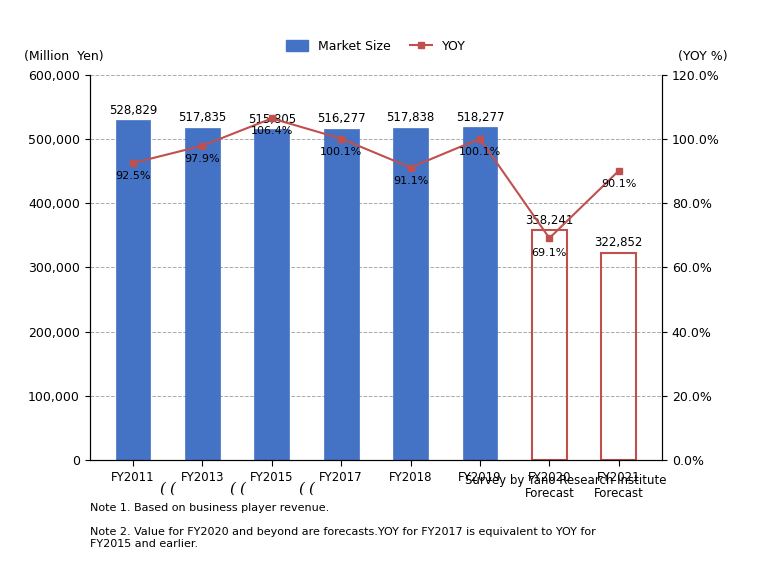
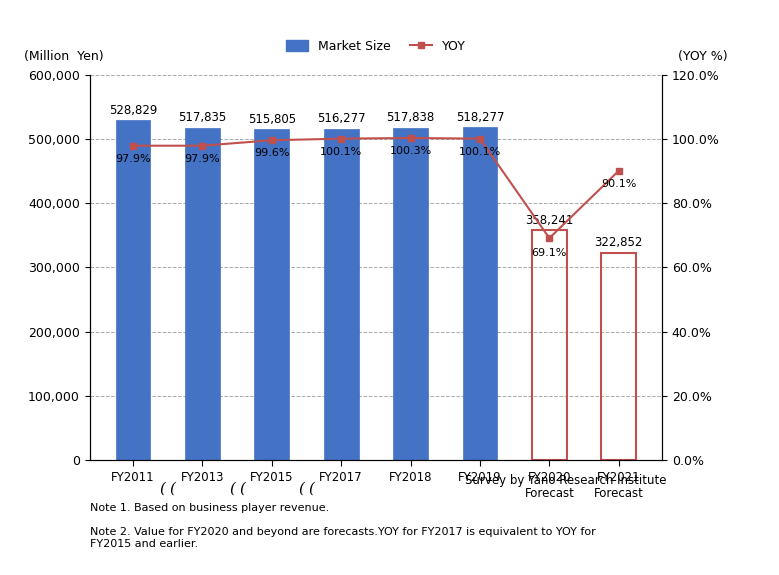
YOY/FY2011: 92.5% -> 97.9%
YOY/FY2015: 106.4% -> 99.6%
YOY/FY2018: 91.1% -> 100.3%
